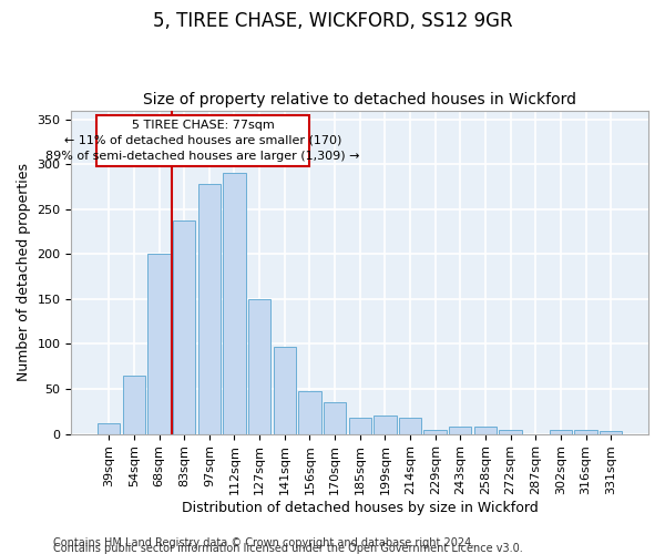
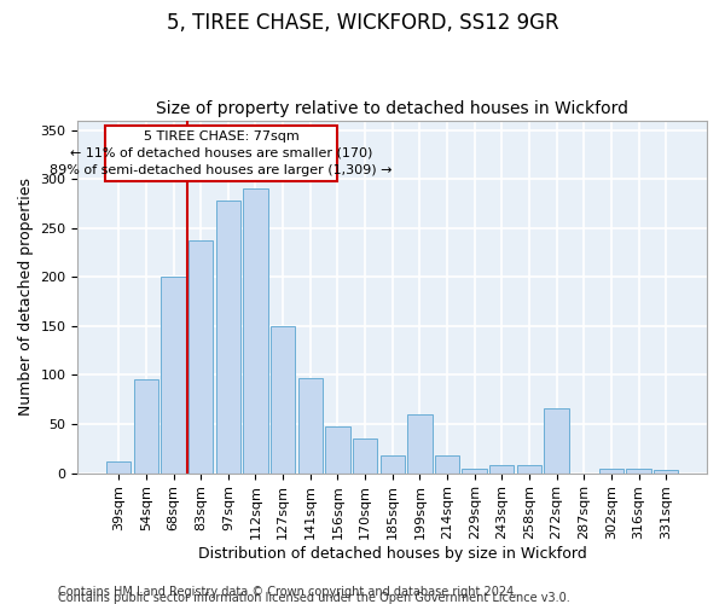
54sqm: 65 -> 96
199sqm: 20 -> 60
272sqm: 4 -> 66
